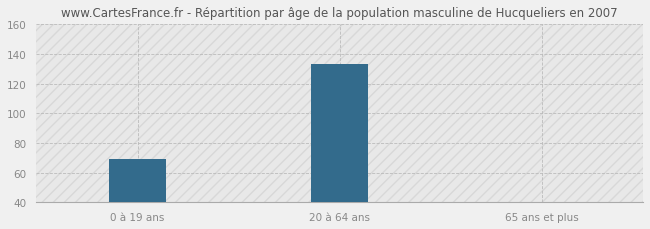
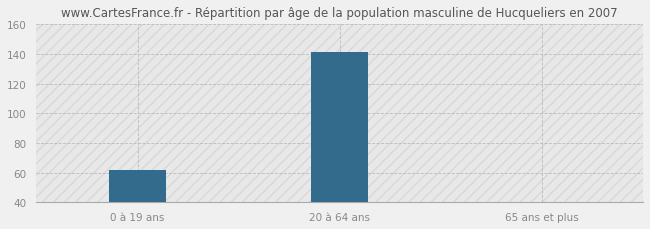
0 à 19 ans: 69 -> 62
20 à 64 ans: 133 -> 141
